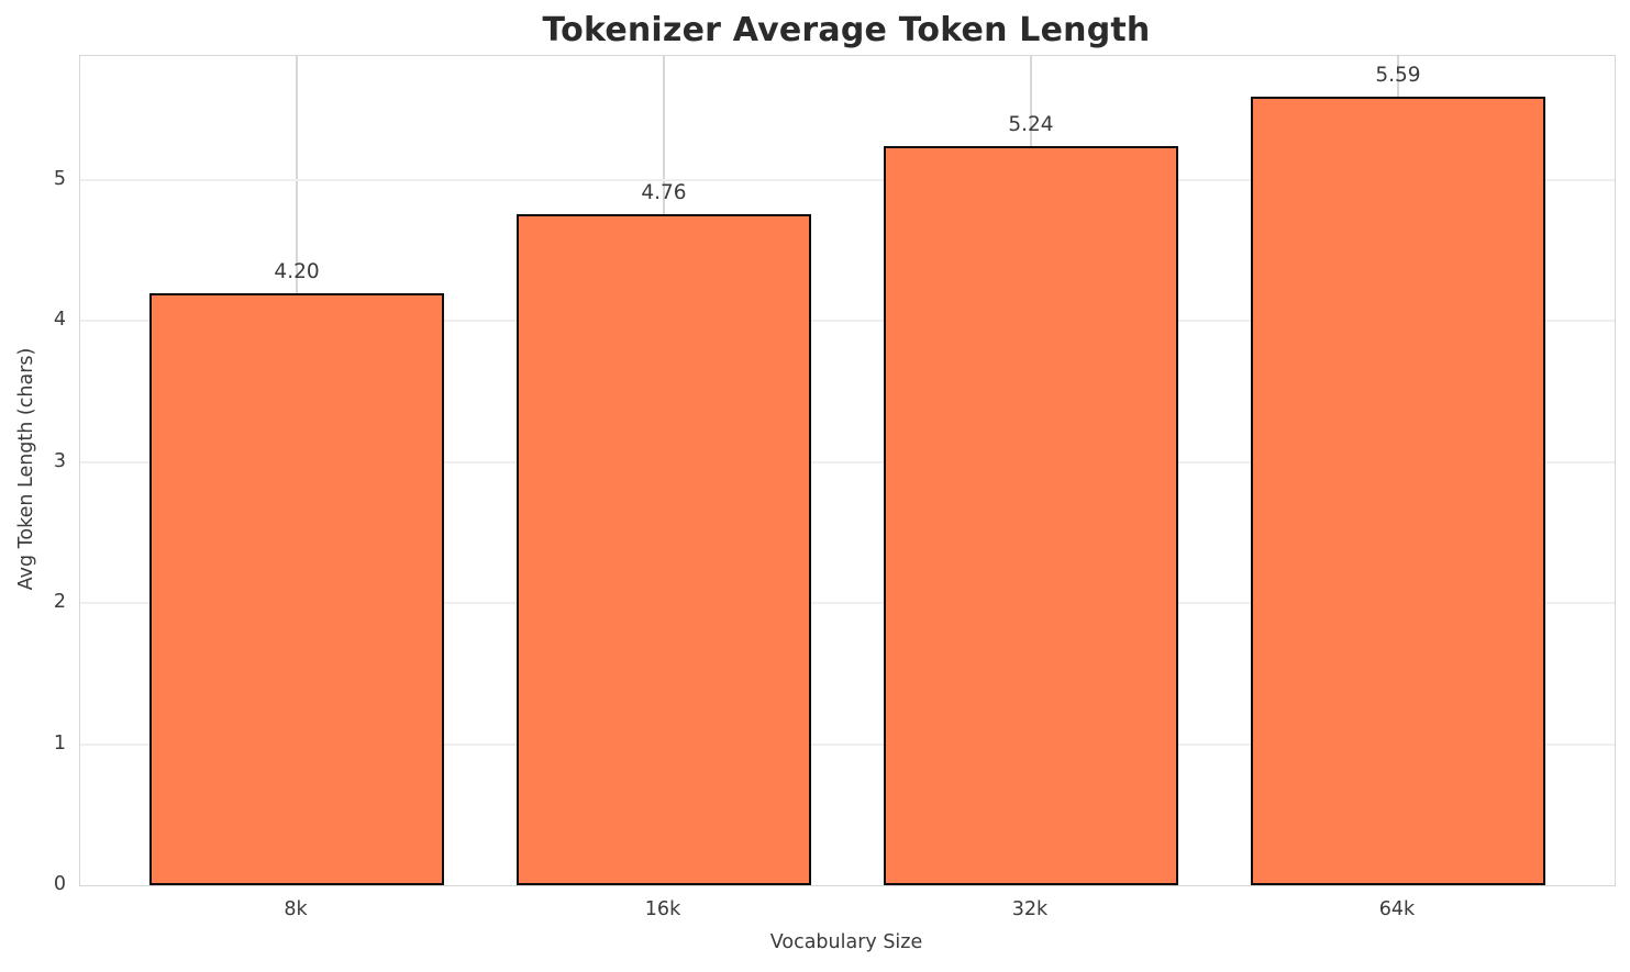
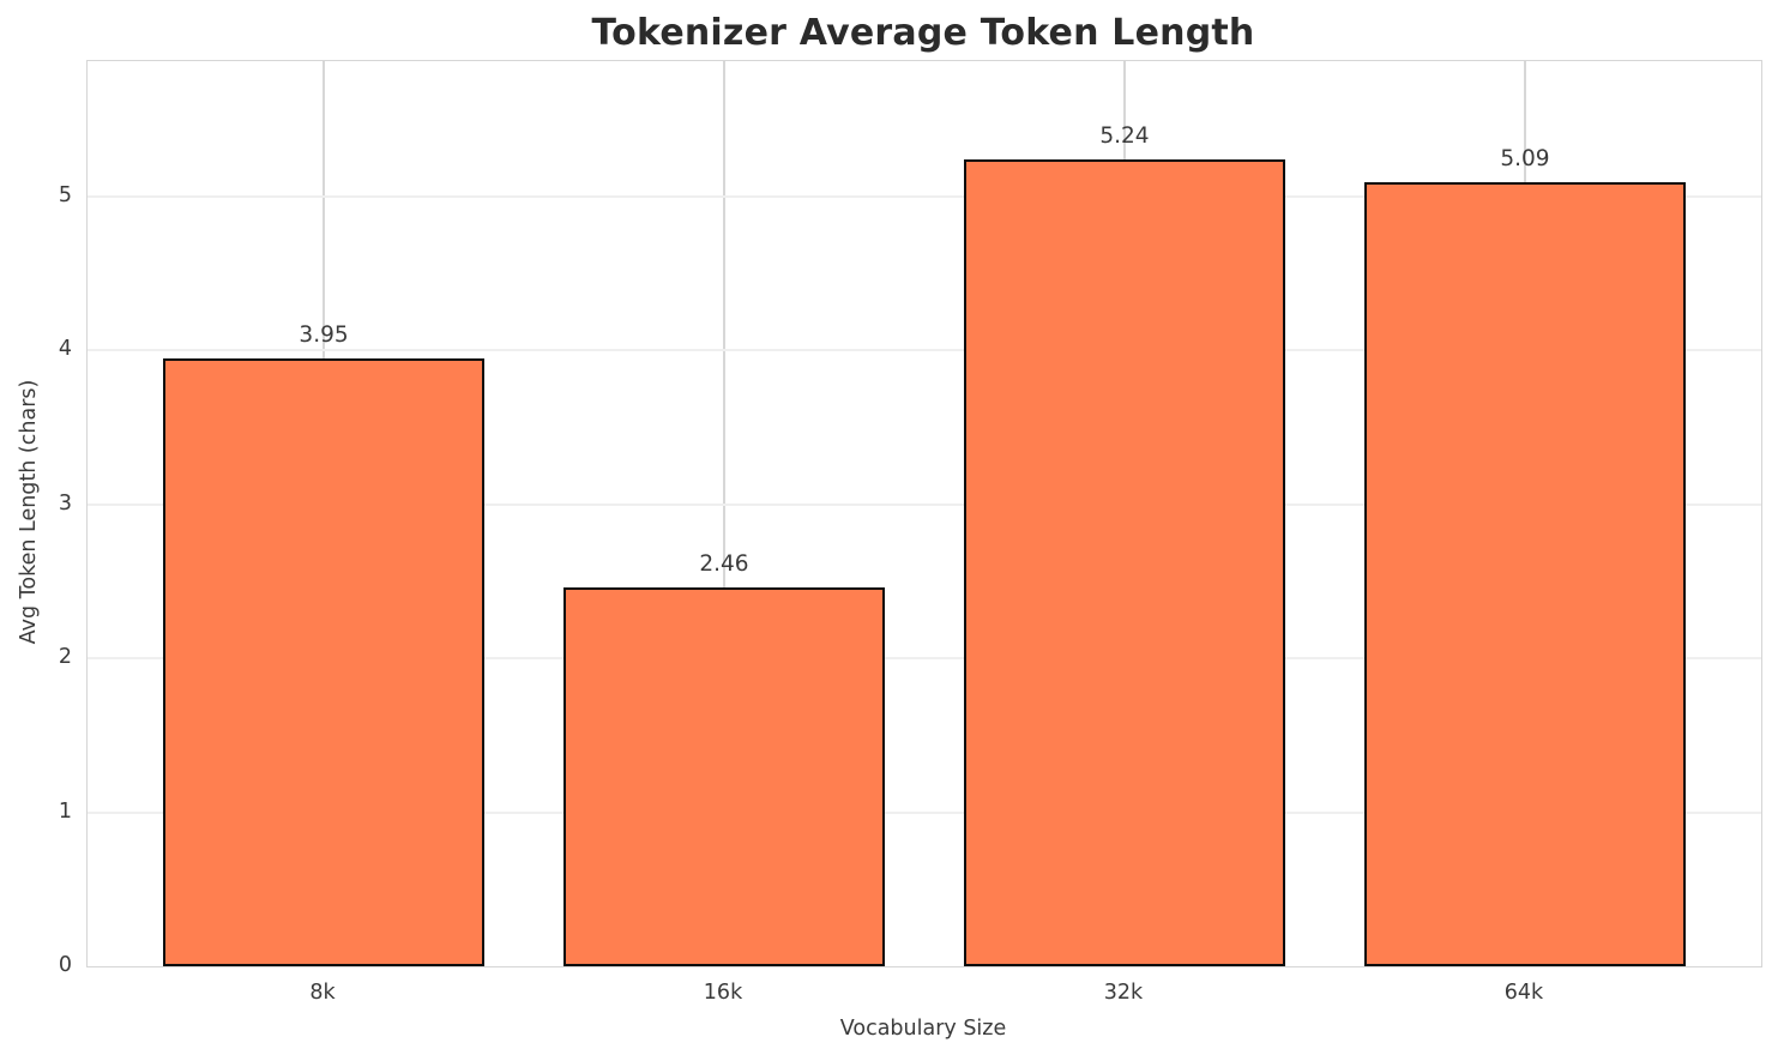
8k: 4.20 -> 3.95
16k: 4.76 -> 2.46
64k: 5.59 -> 5.09
